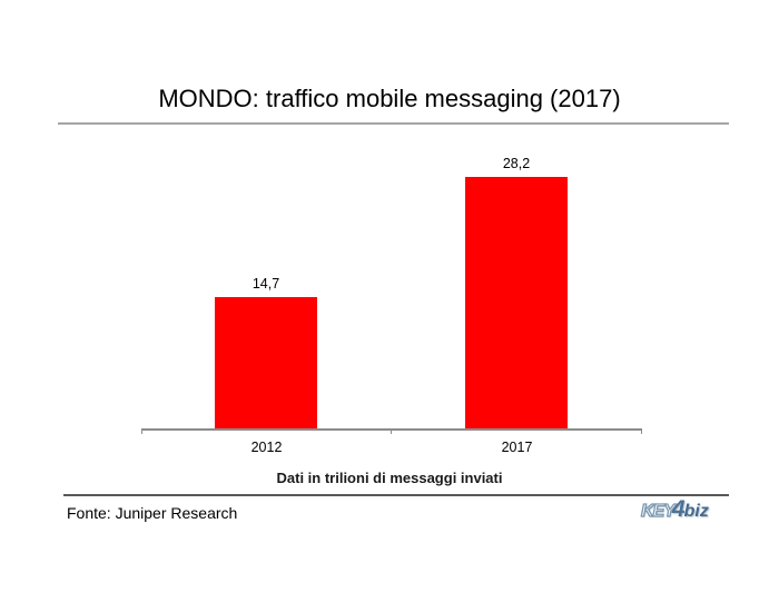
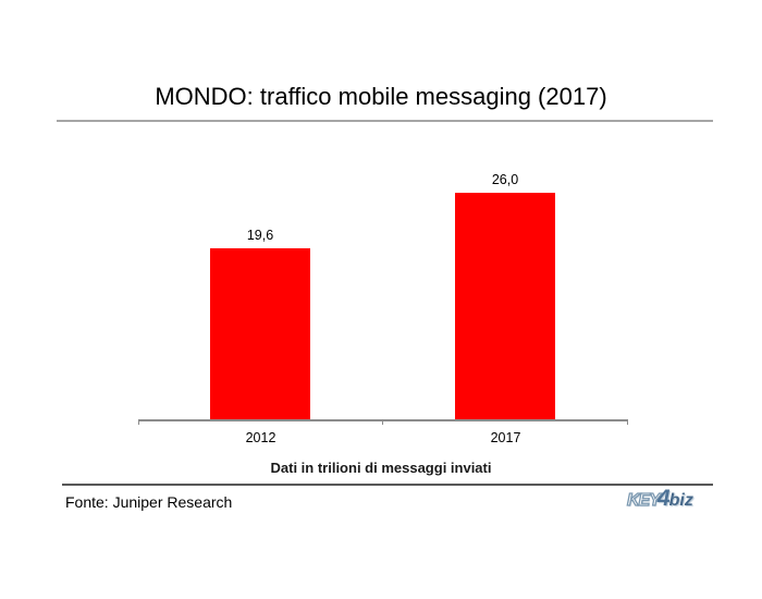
2012: 14,7 -> 19,6
2017: 28,2 -> 26,0
